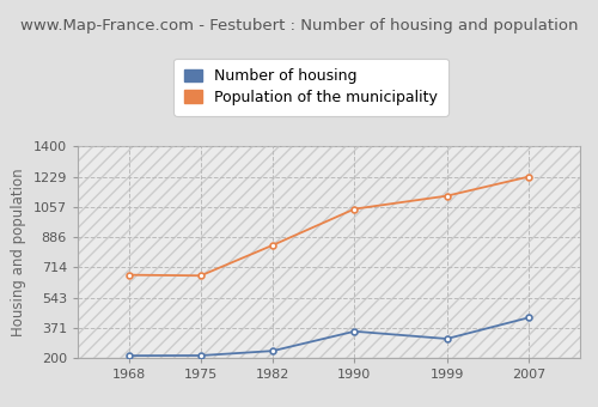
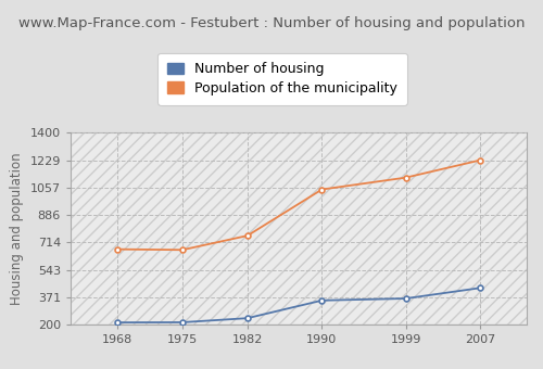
Population of the municipality/1982: 840 -> 760
Number of housing/1999: 310 -> 360
